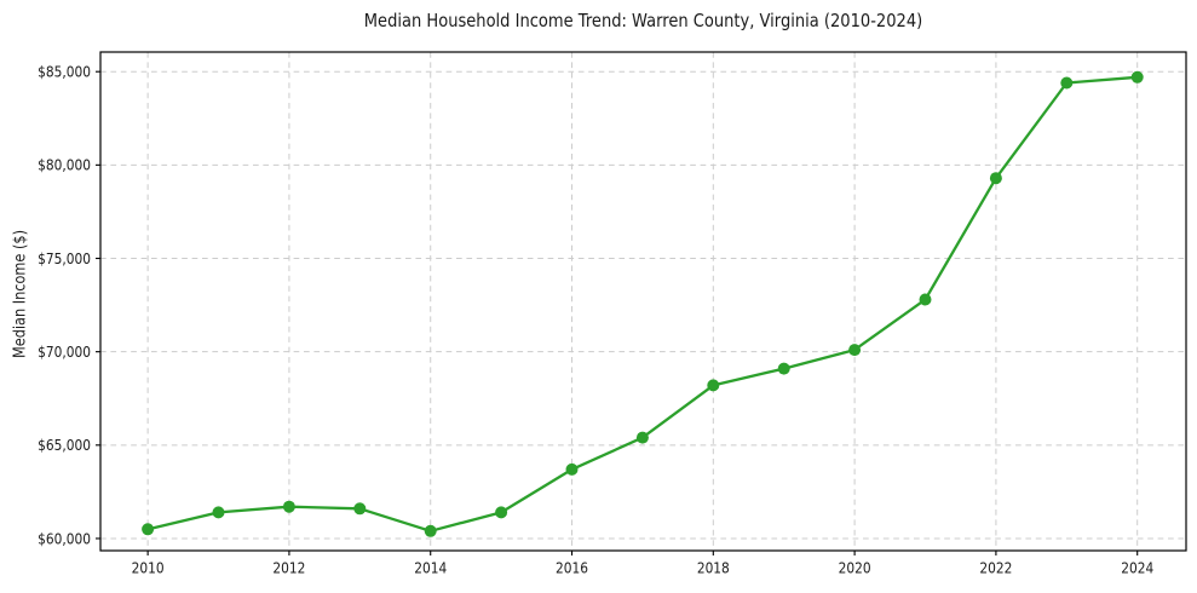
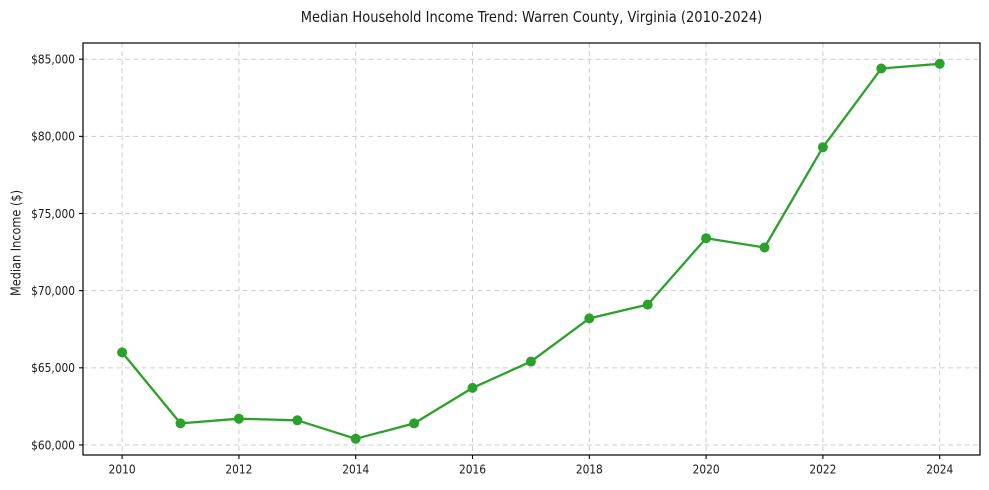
2010: $60500 -> $66000
2020: $70100 -> $73400
